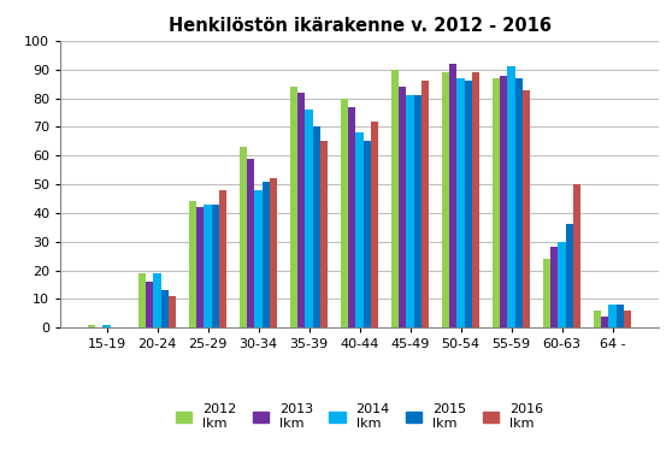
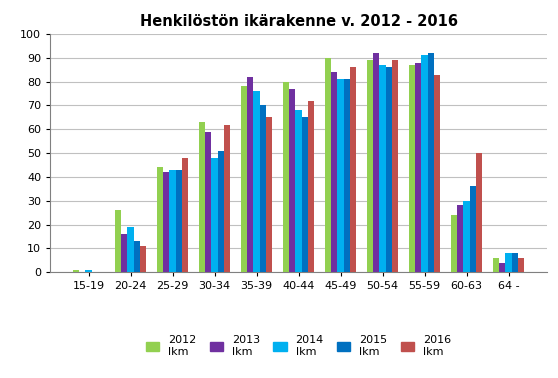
2012 lkm/20-24: 19 -> 26
2016 lkm/30-34: 52 -> 62
2012 lkm/35-39: 84 -> 78
2015 lkm/55-59: 87 -> 92
